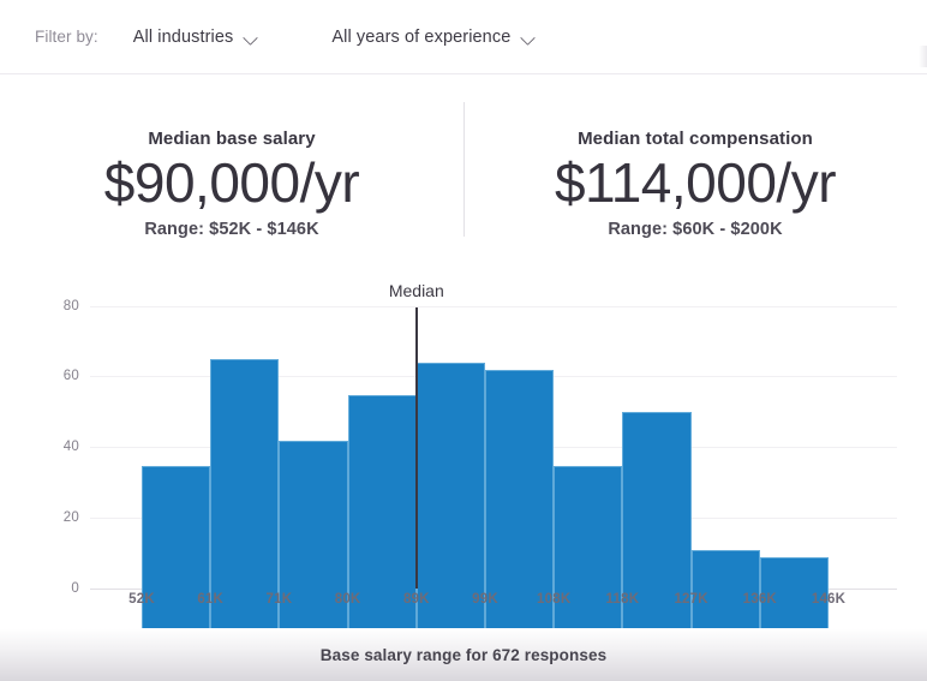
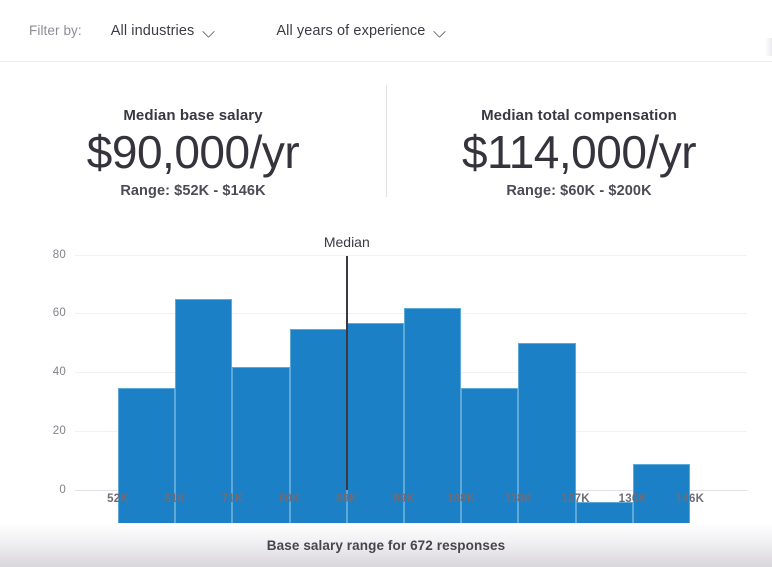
89K: 75 -> 68
127K: 22 -> 7
